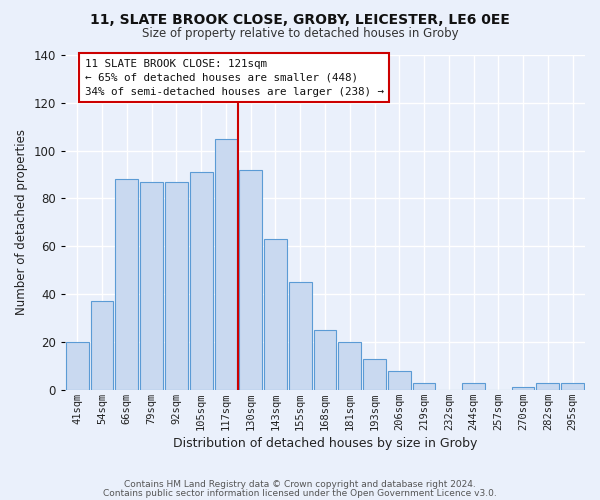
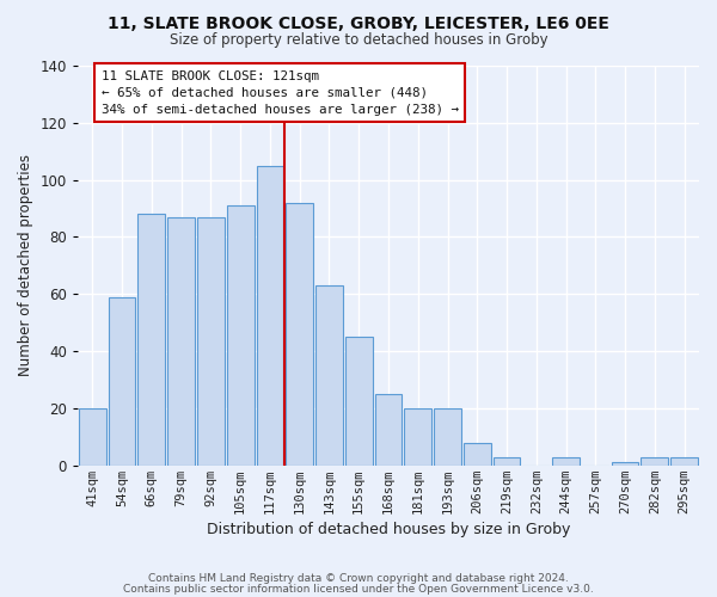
54sqm: 37 -> 59
193sqm: 13 -> 20
